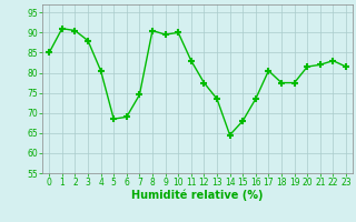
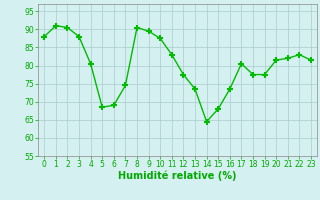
0: 85.0 -> 88.0
10: 90.0 -> 87.5
